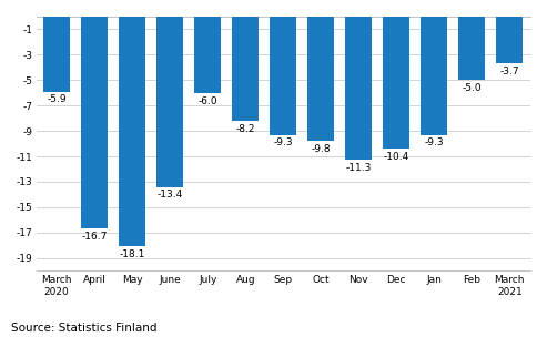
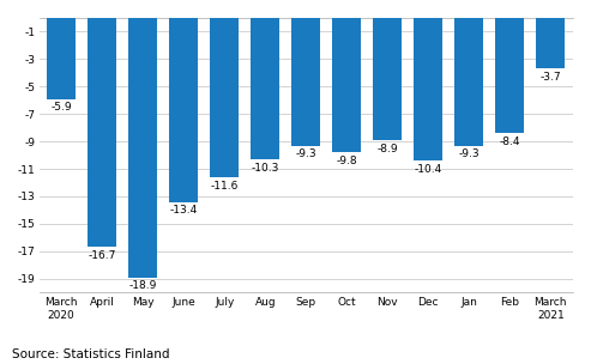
May: -18.1 -> -18.9
July: -6.0 -> -11.6
Aug: -8.2 -> -10.3
Nov: -11.3 -> -8.9
Feb: -5.0 -> -8.4
